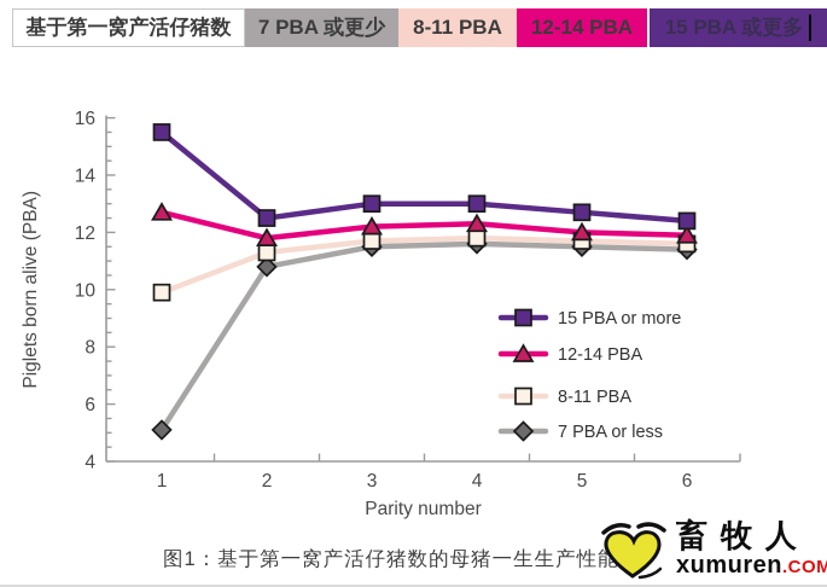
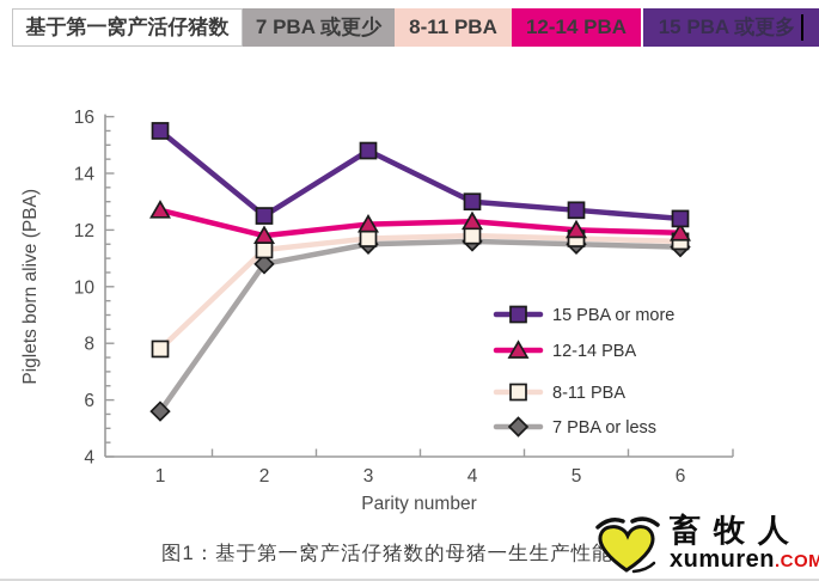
8-11 PBA/1: 9.9 -> 7.8
7 PBA or less/1: 5.1 -> 5.6
15 PBA or more/3: 13.0 -> 14.8
